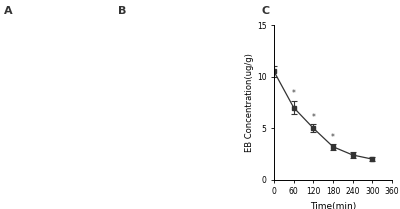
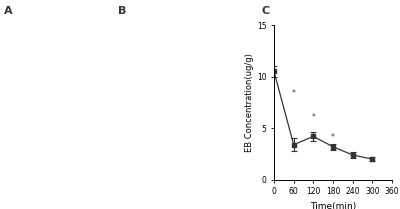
60: 7.0 -> 3.4
120: 5.0 -> 4.2
